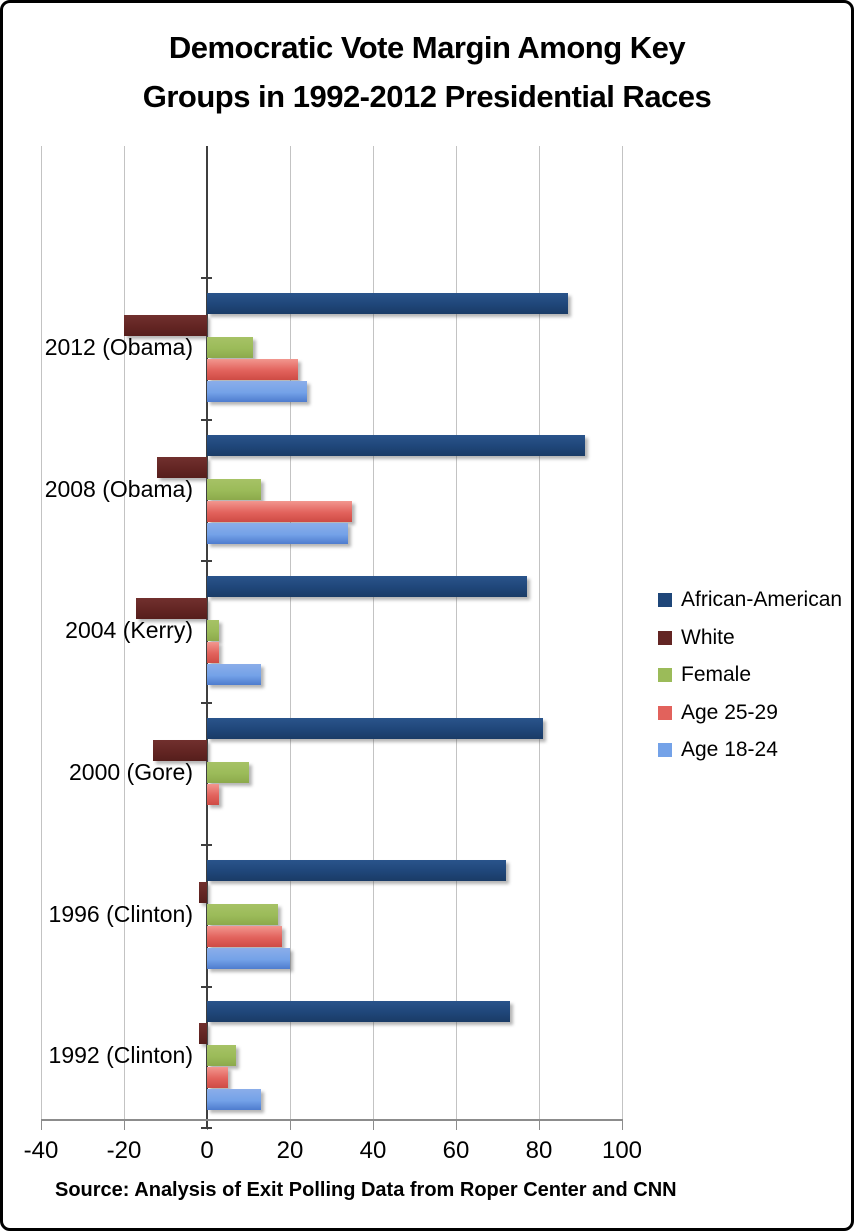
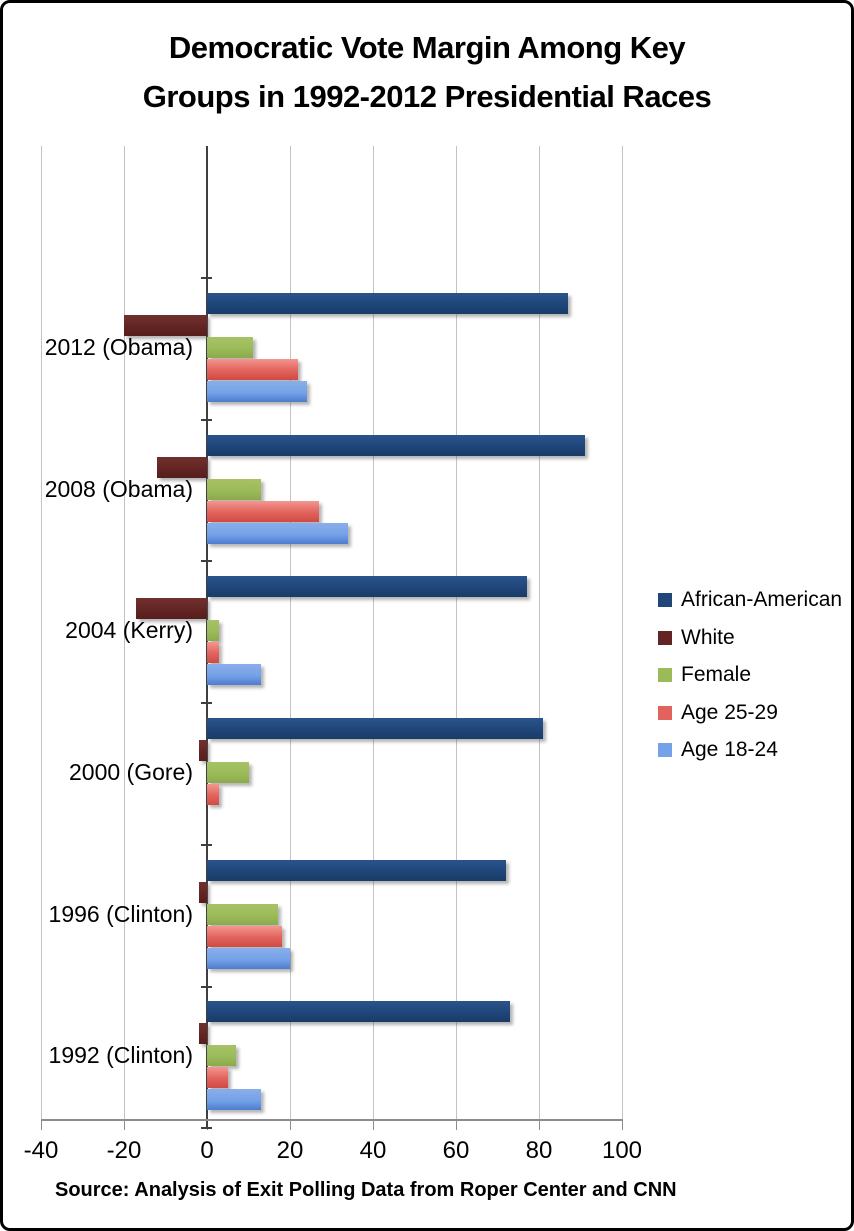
Age 25-29/2008 (Obama): 35 -> 27
White/2000 (Gore): -13 -> -2
